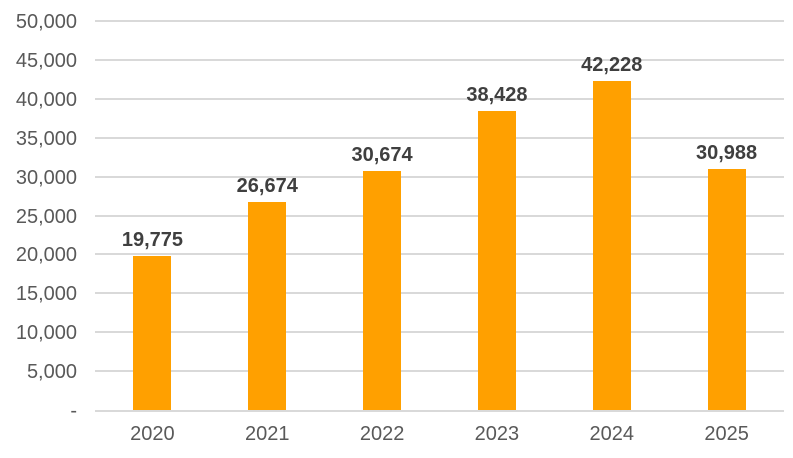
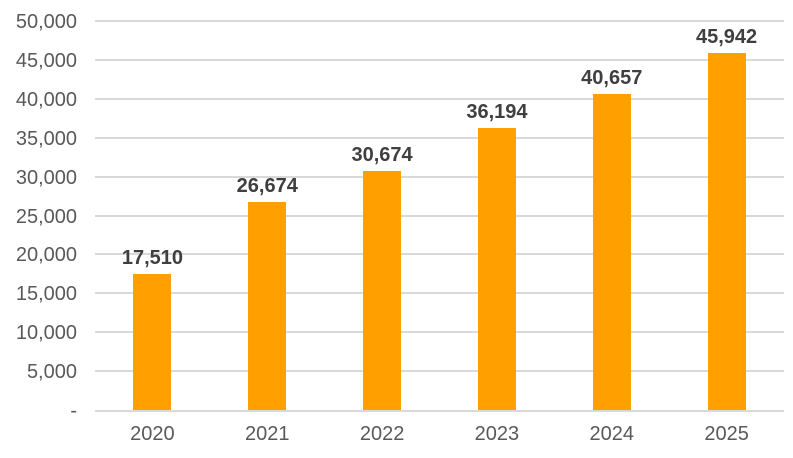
2020: 19,775 -> 17,510
2023: 38,428 -> 36,194
2024: 42,228 -> 40,657
2025: 30,988 -> 45,942
